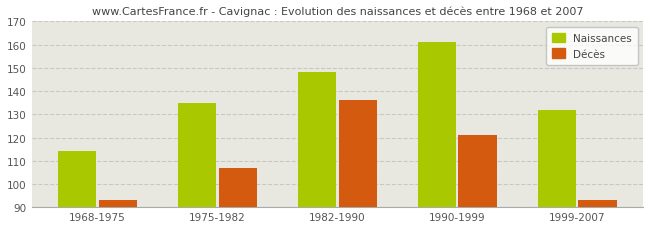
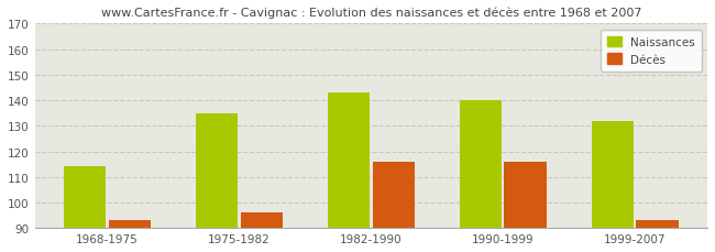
Décès/1975-1982: 107 -> 96
Naissances/1982-1990: 148 -> 143
Décès/1982-1990: 136 -> 116
Naissances/1990-1999: 161 -> 140
Décès/1990-1999: 121 -> 116
